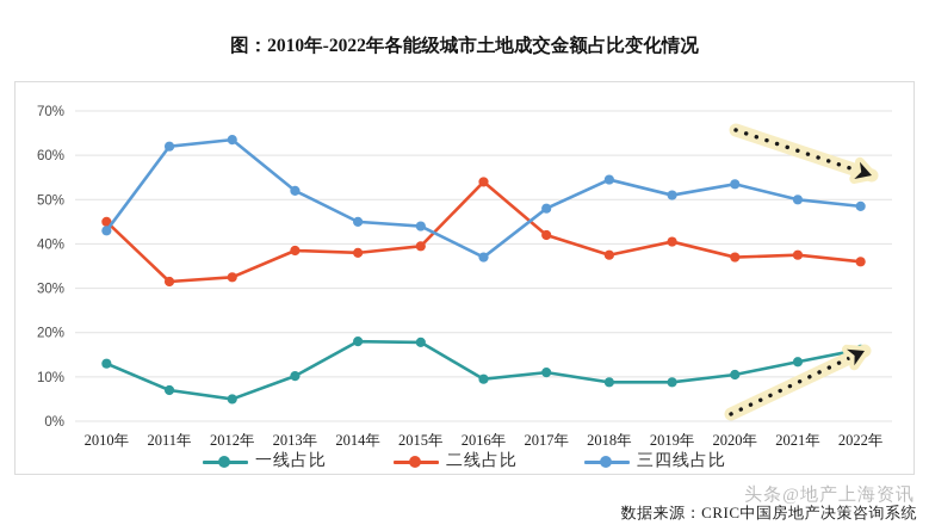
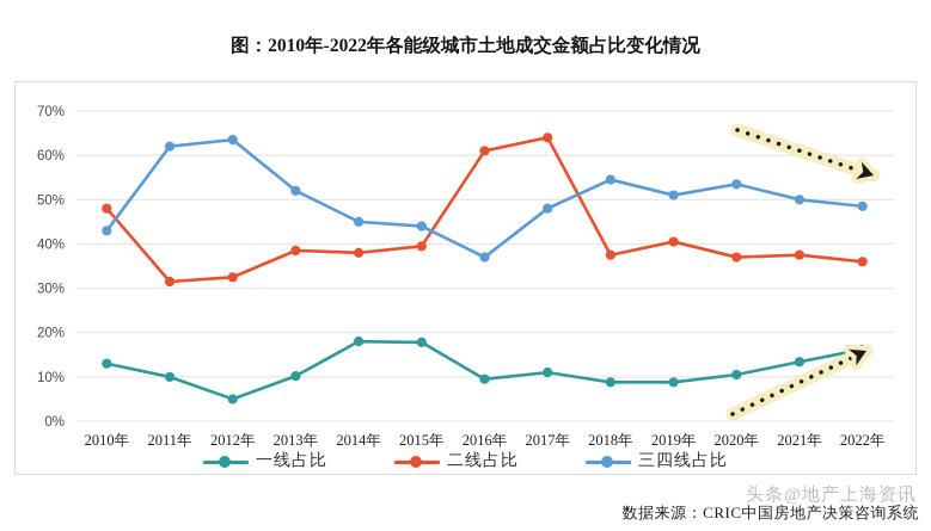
二线占比/2010年: 45% -> 48%
一线占比/2011年: 7% -> 10%
二线占比/2016年: 54% -> 61%
二线占比/2017年: 42% -> 64%
